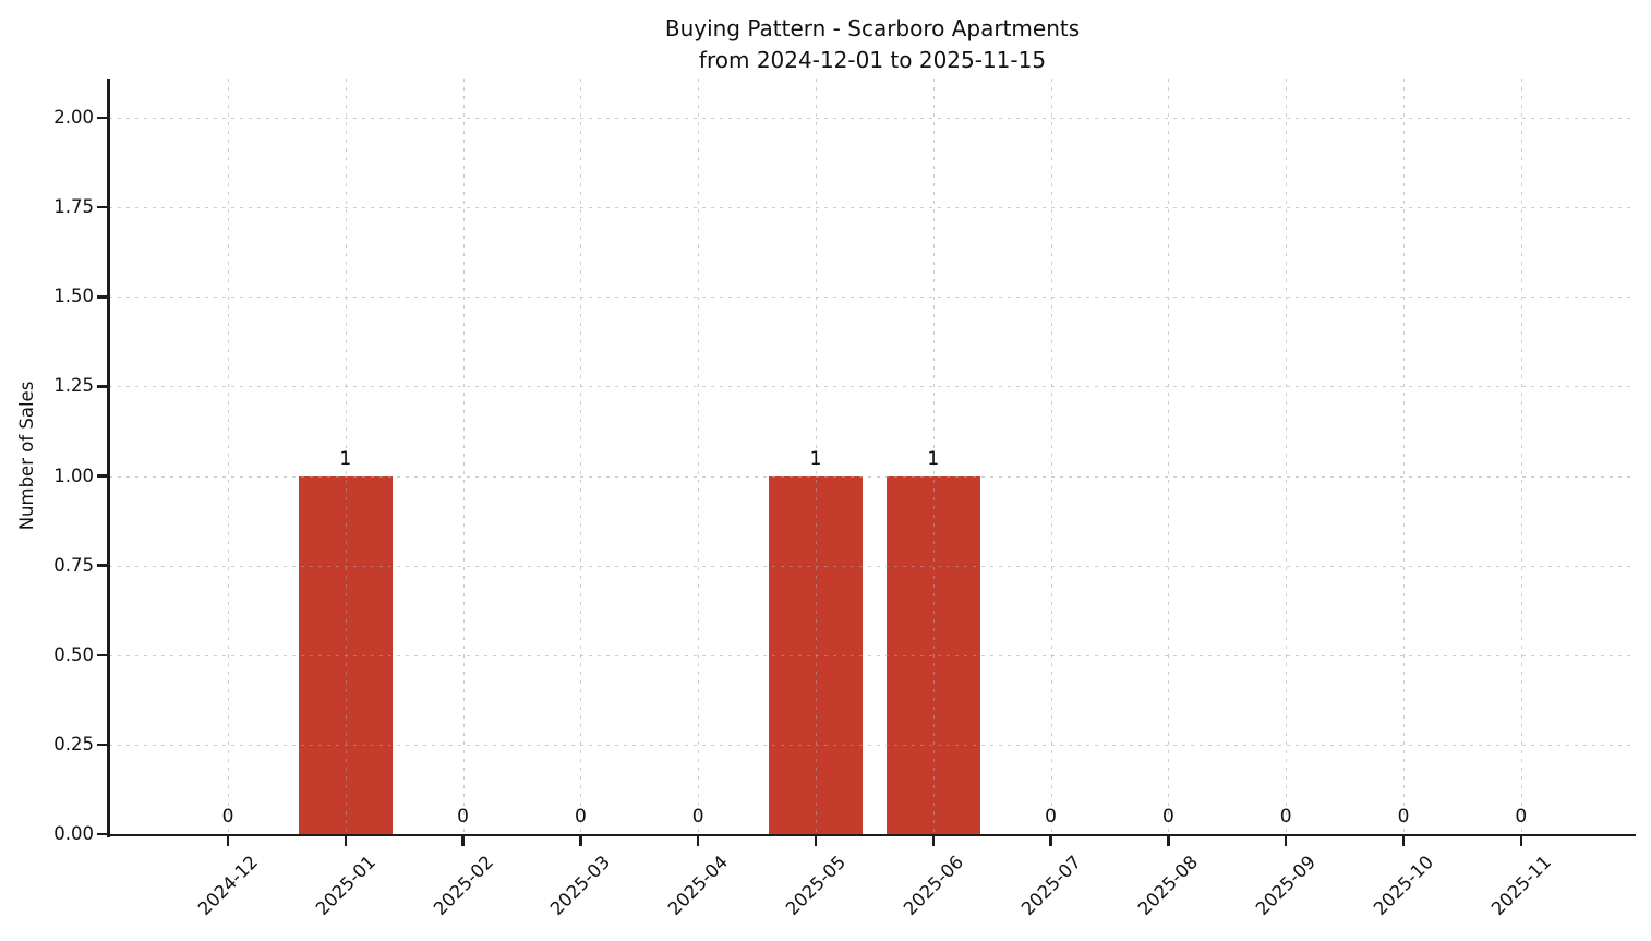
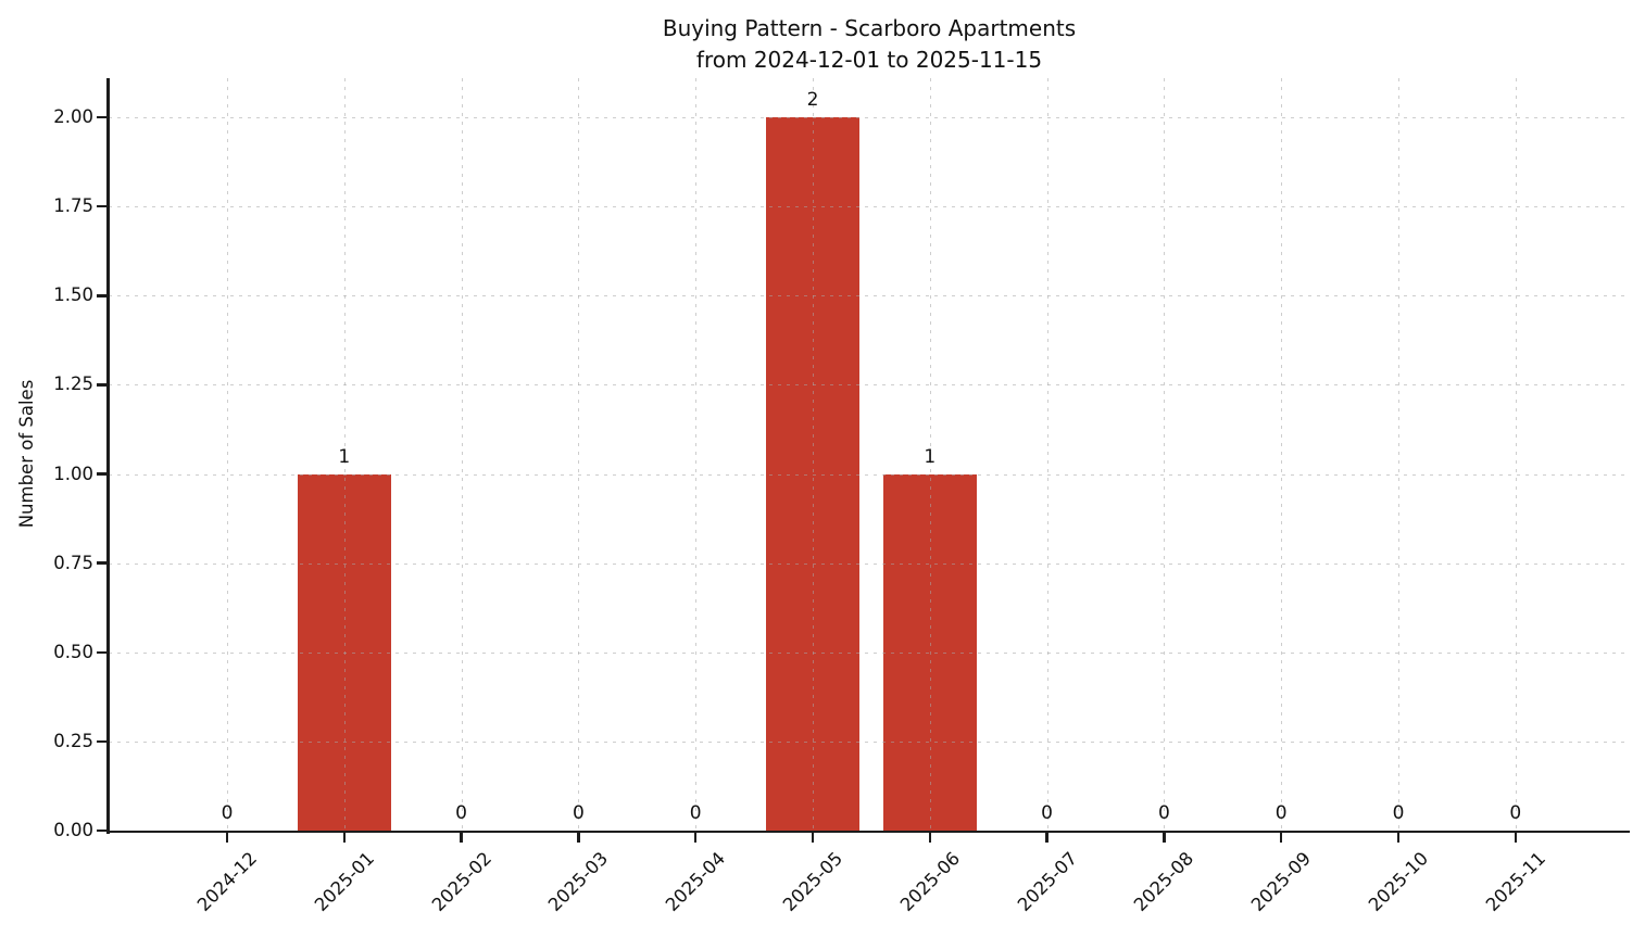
2025-05: 1 -> 2
